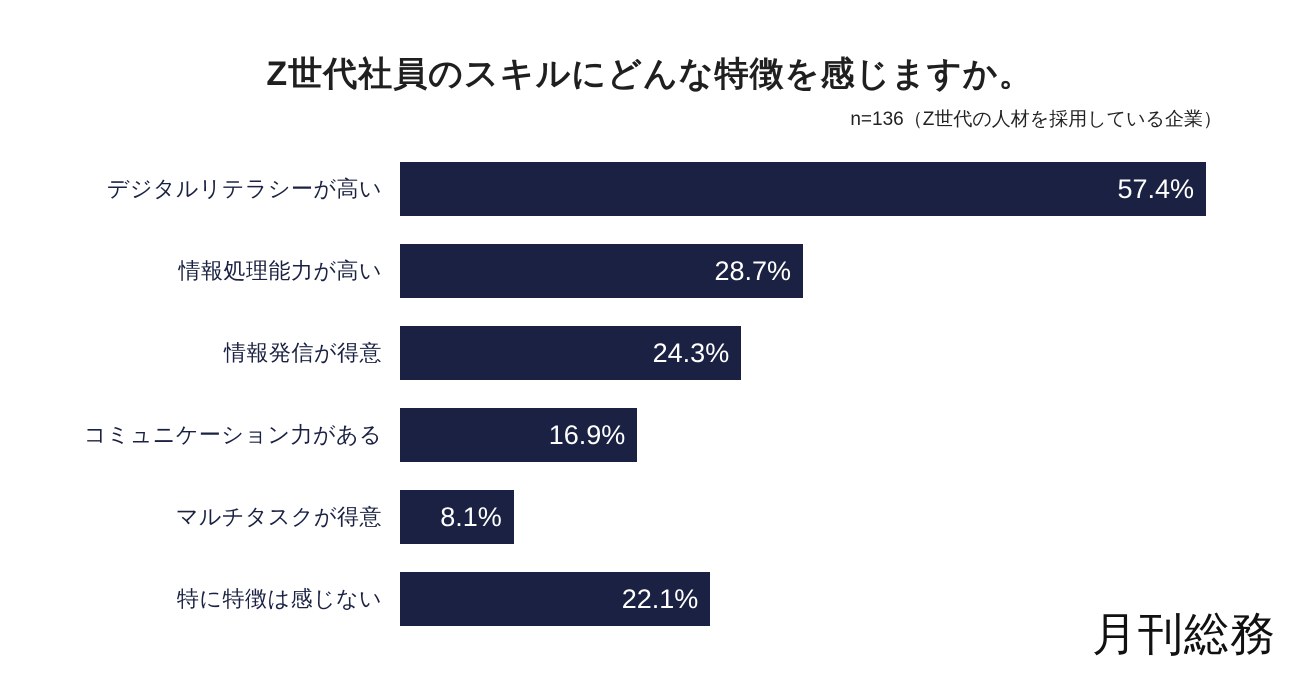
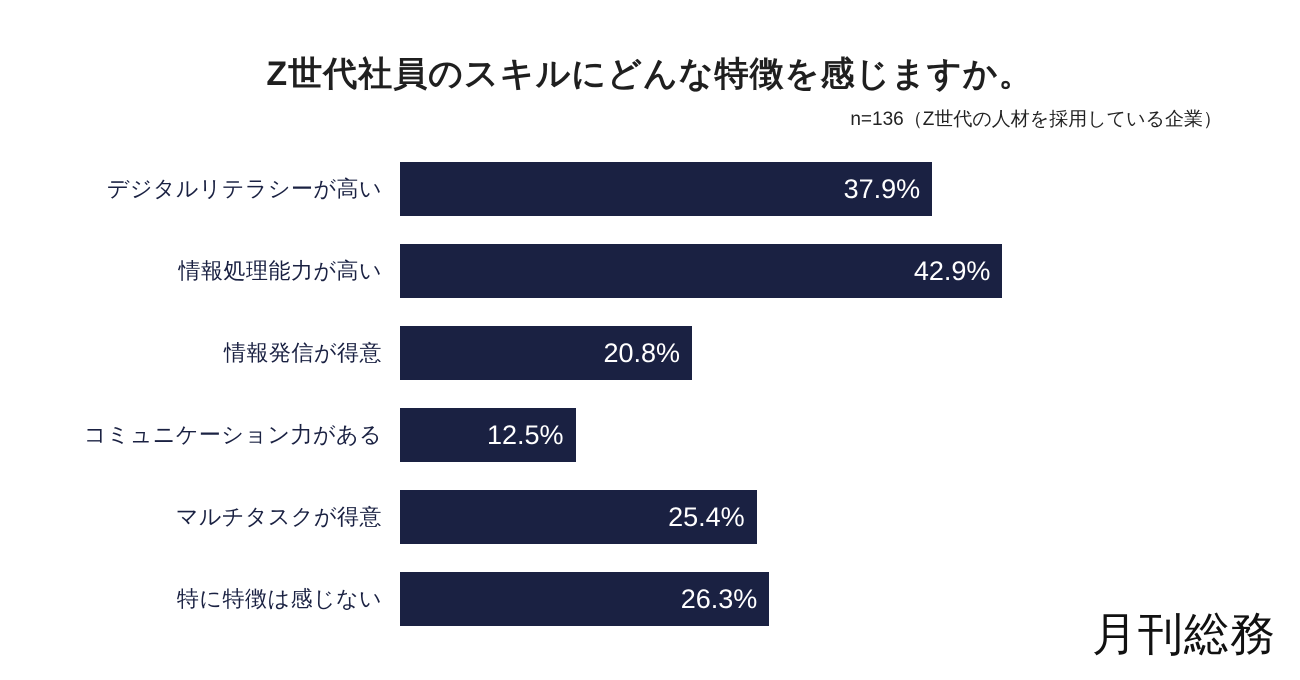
デジタルリテラシーが高い: 57.4% -> 37.9%
情報処理能力が高い: 28.7% -> 42.9%
情報発信が得意: 24.3% -> 20.8%
コミュニケーション力がある: 16.9% -> 12.5%
マルチタスクが得意: 8.1% -> 25.4%
特に特徴は感じない: 22.1% -> 26.3%
